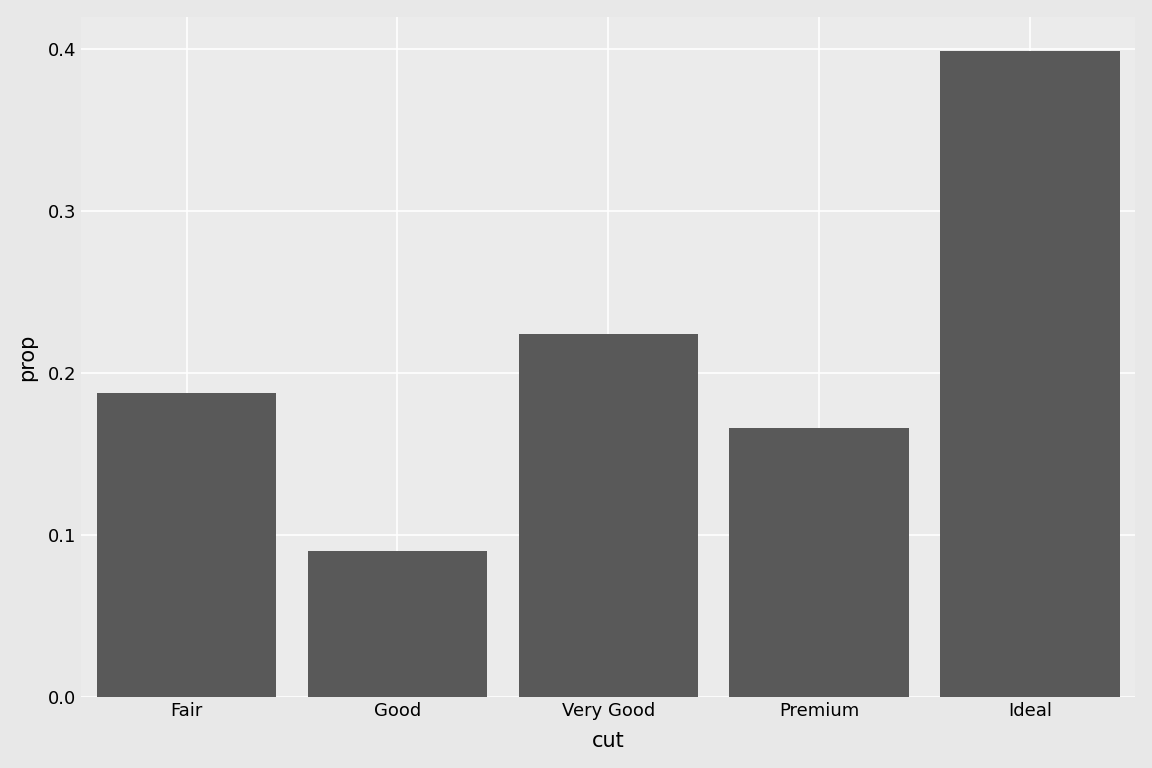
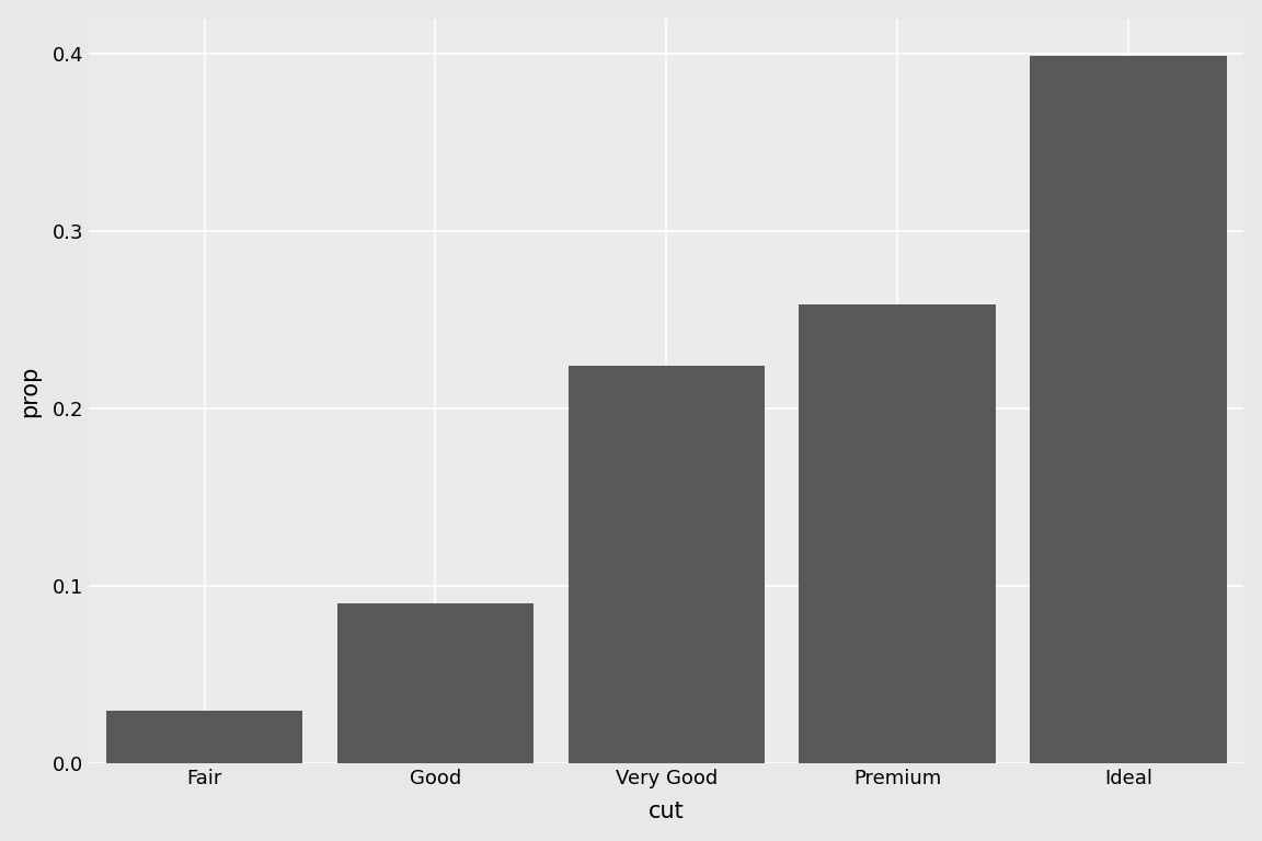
Fair: 0.188 -> 0.030
Premium: 0.166 -> 0.259
